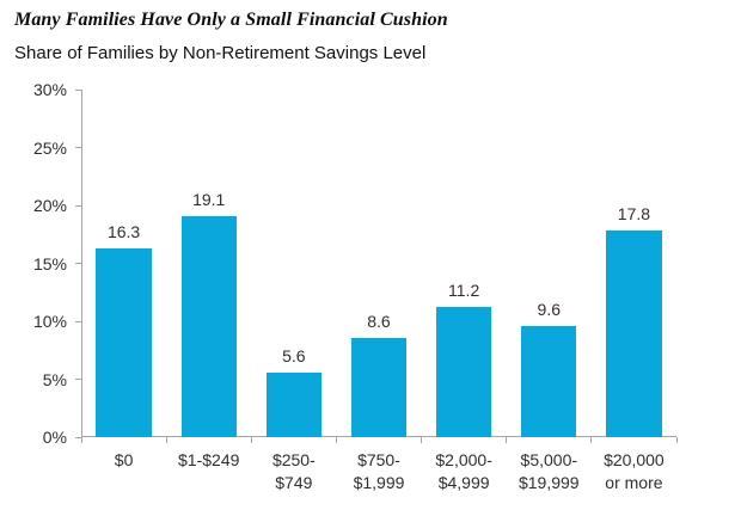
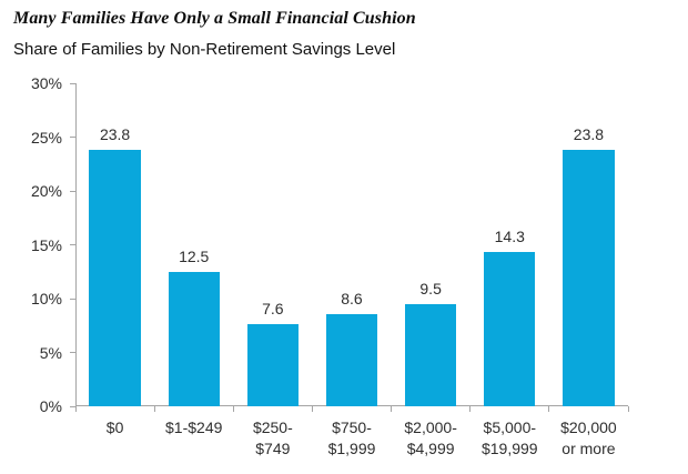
$0: 16.3 -> 23.8
$1-$249: 19.1 -> 12.5
$250- $749: 5.6 -> 7.6
$2,000- $4,999: 11.2 -> 9.5
$5,000- $19,999: 9.6 -> 14.3
$20,000 or more: 17.8 -> 23.8
